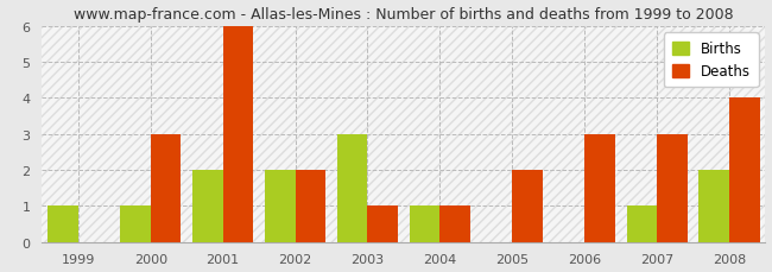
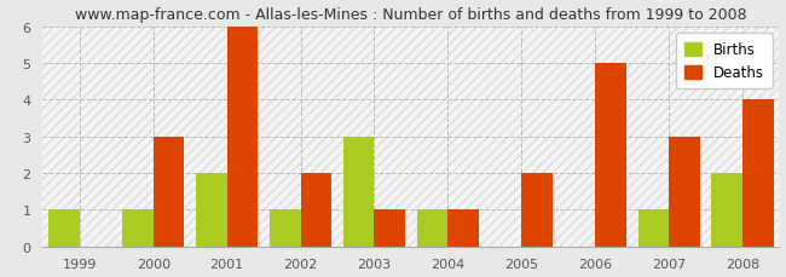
Births/2002: 2 -> 1
Deaths/2006: 3 -> 5
